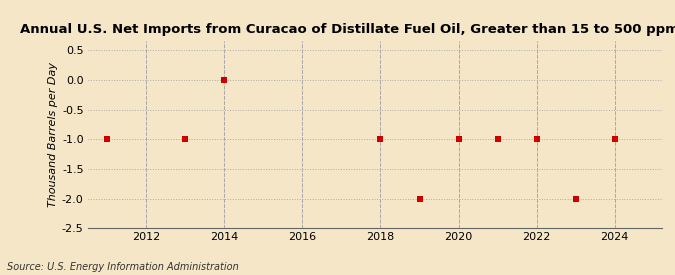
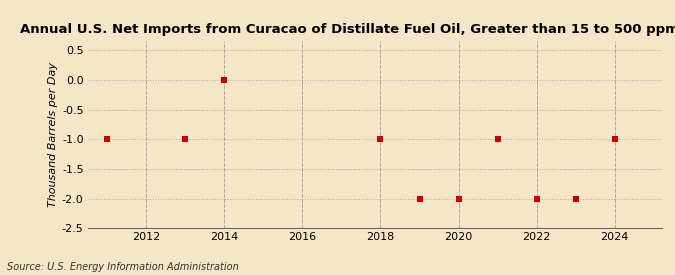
2020: -1 -> -2
2022: -1 -> -2
